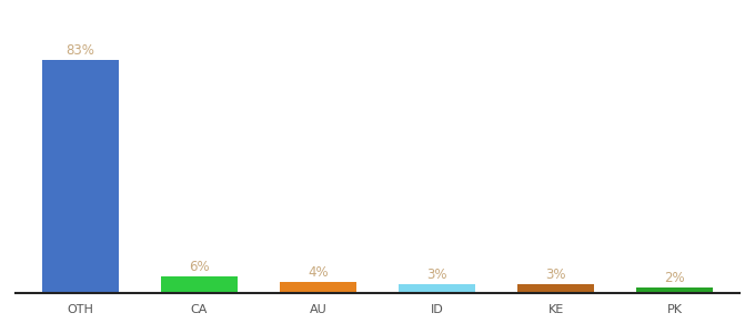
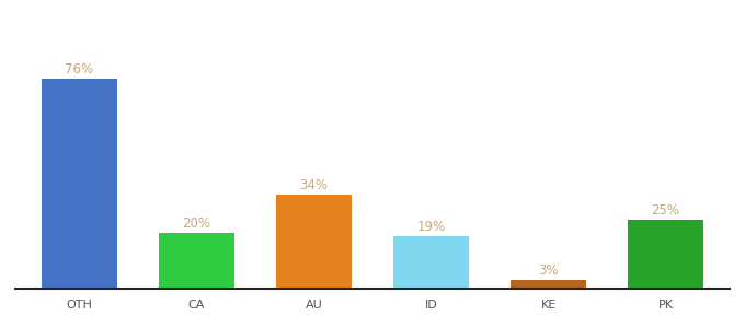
OTH: 83% -> 76%
CA: 6% -> 20%
AU: 4% -> 34%
ID: 3% -> 19%
PK: 2% -> 25%
